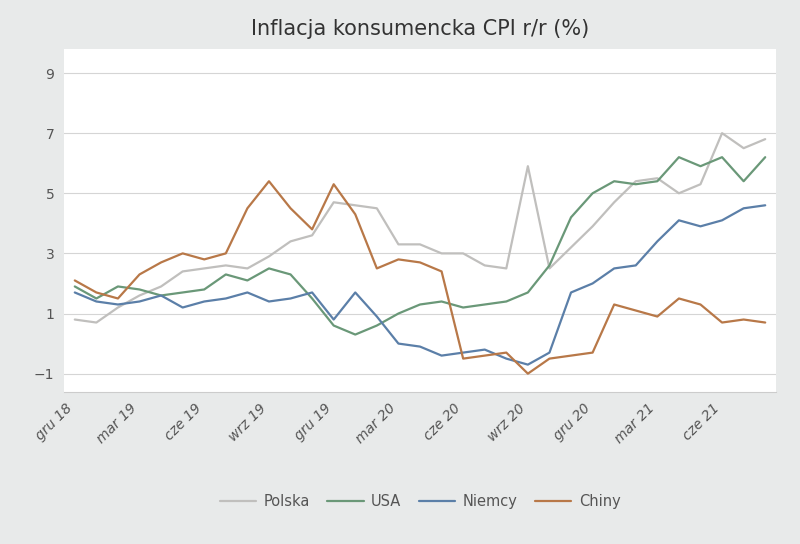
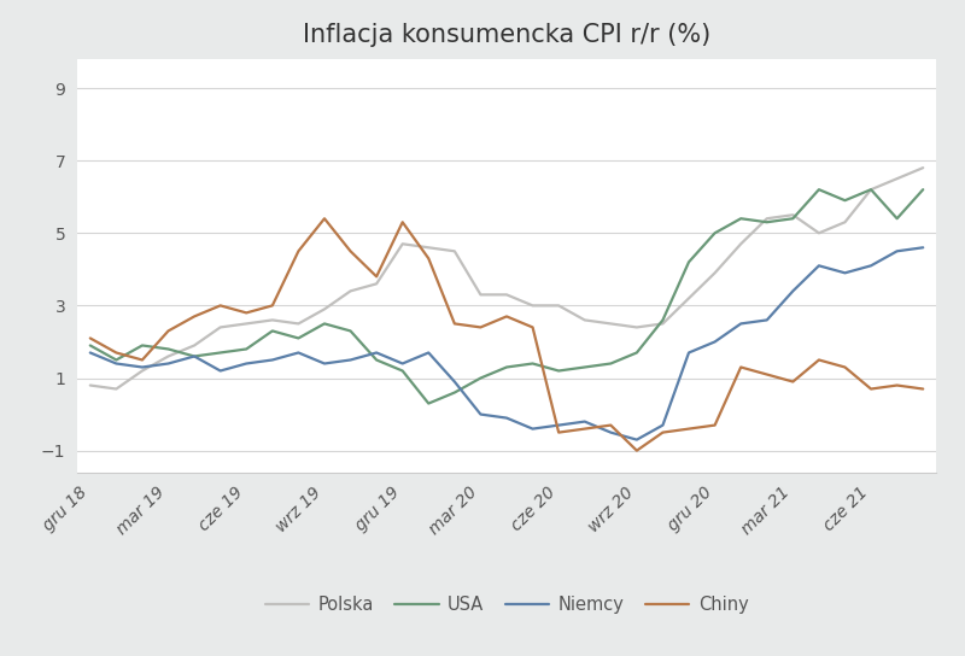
USA/gru 19: 0.6 -> 1.2
Niemcy/gru 19: 0.8 -> 1.4
Chiny/mar 20: 2.8 -> 2.4
Polska/wrz 20: 5.9 -> 2.4
Polska/cze 21: 7.0 -> 6.2
